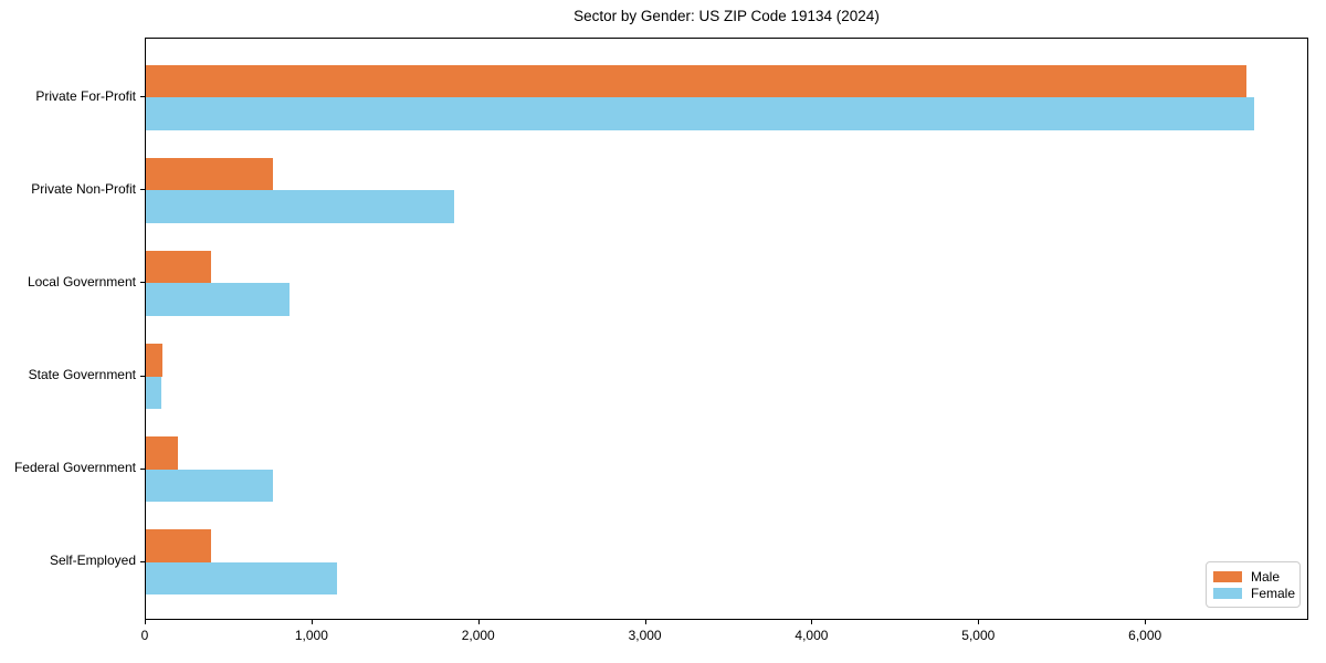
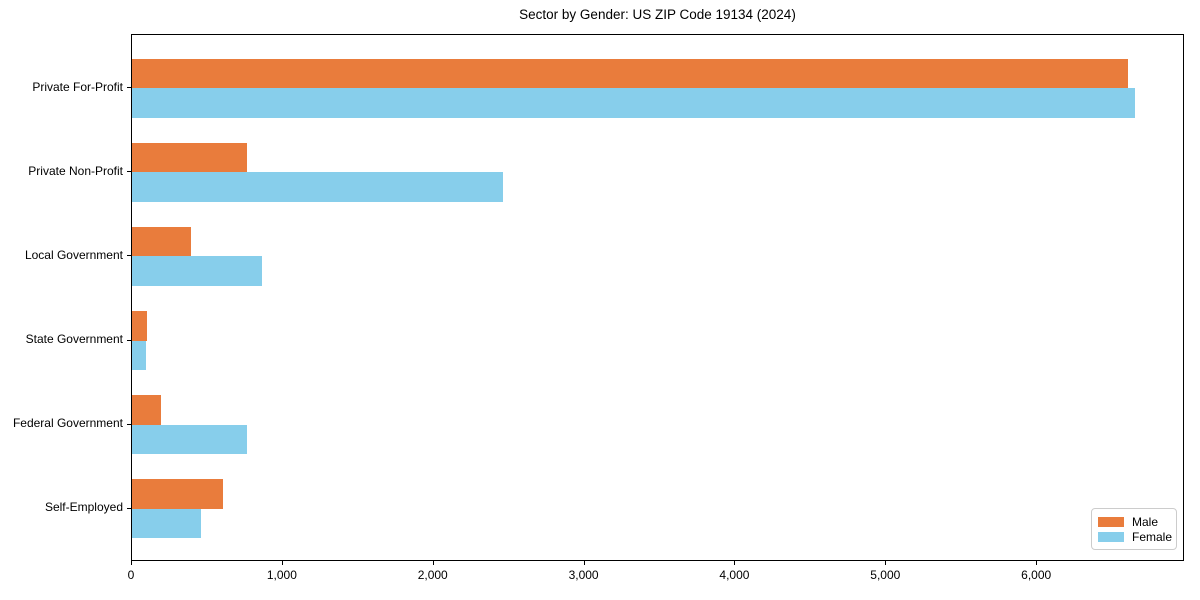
Female/Private Non-Profit: 1850 -> 2460
Male/Self-Employed: 390 -> 600
Female/Self-Employed: 1150 -> 460
